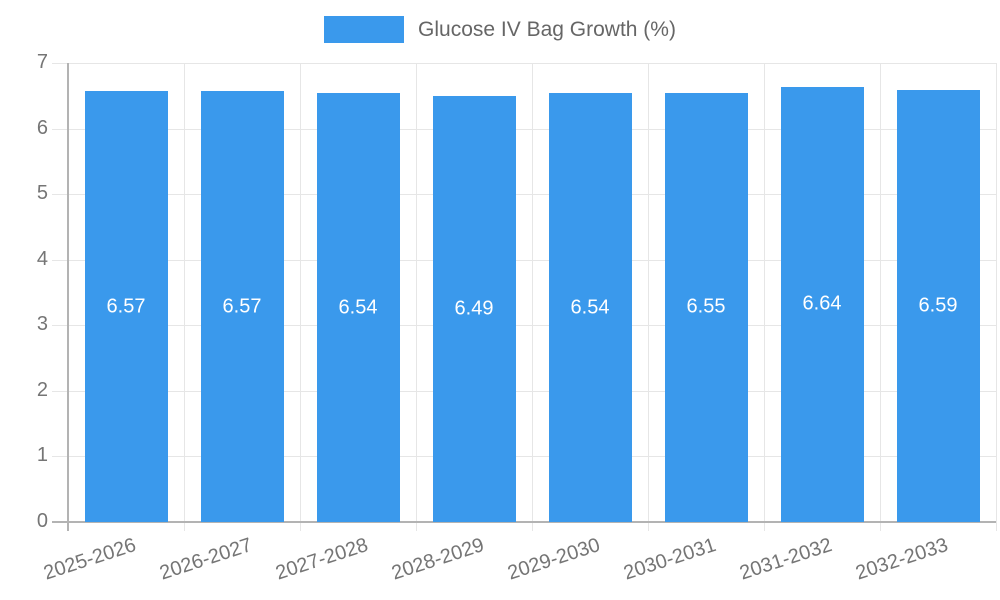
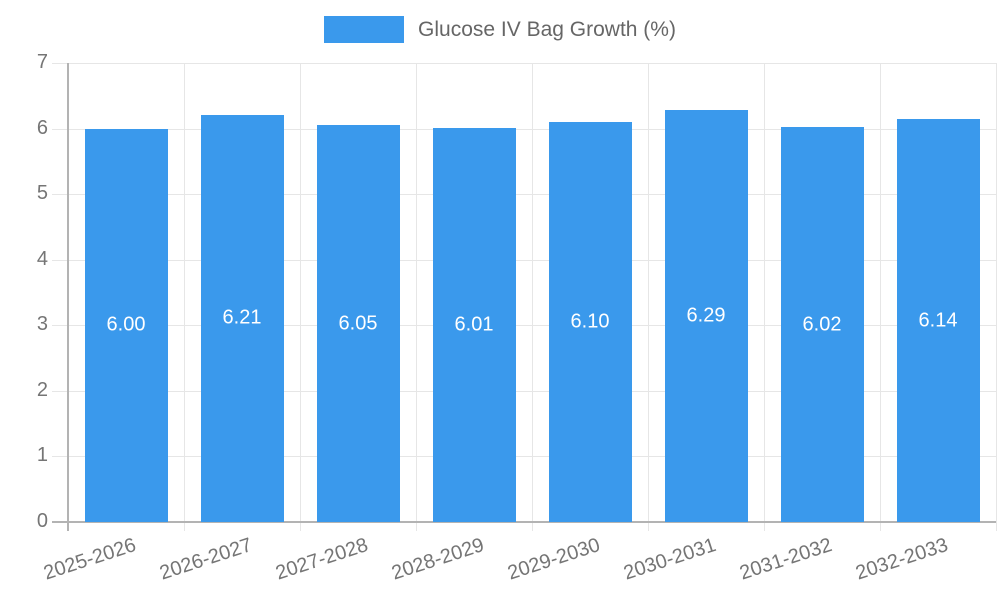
2025-2026: 6.57 -> 6.00
2026-2027: 6.57 -> 6.21
2027-2028: 6.54 -> 6.05
2028-2029: 6.49 -> 6.01
2029-2030: 6.54 -> 6.10
2030-2031: 6.55 -> 6.29
2031-2032: 6.64 -> 6.02
2032-2033: 6.59 -> 6.14
